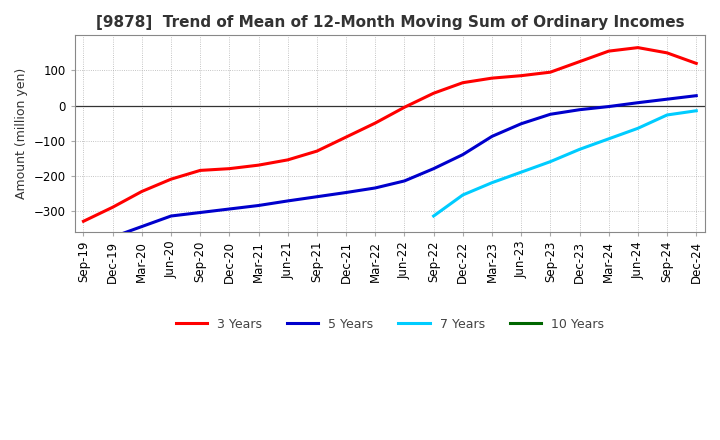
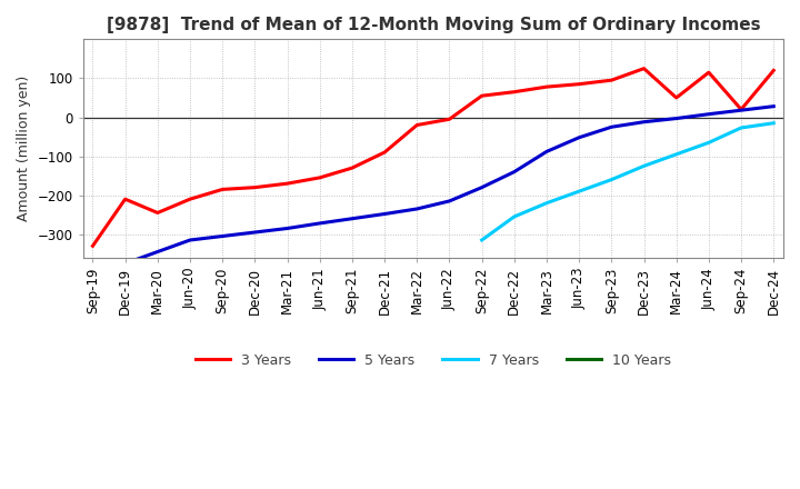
3 Years/Dec-19: -290 -> -210
3 Years/Mar-22: -50 -> -20
3 Years/Sep-22: 35 -> 55
3 Years/Mar-24: 155 -> 50
3 Years/Jun-24: 165 -> 115
3 Years/Sep-24: 150 -> 20
